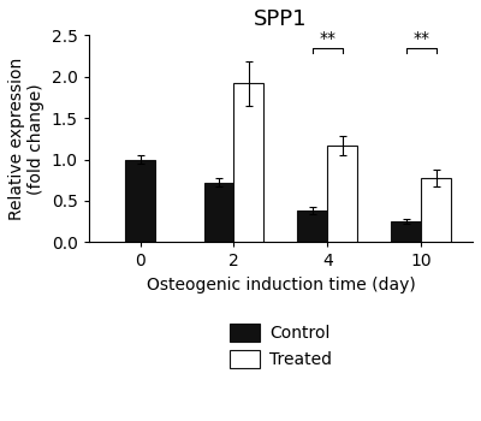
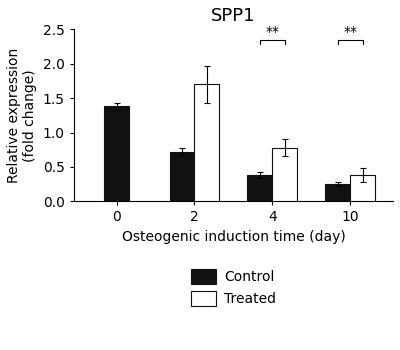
Control/0: 1.00 -> 1.38
Treated/2: 1.92 -> 1.70
Treated/4: 1.17 -> 0.78
Treated/10: 0.78 -> 0.38
